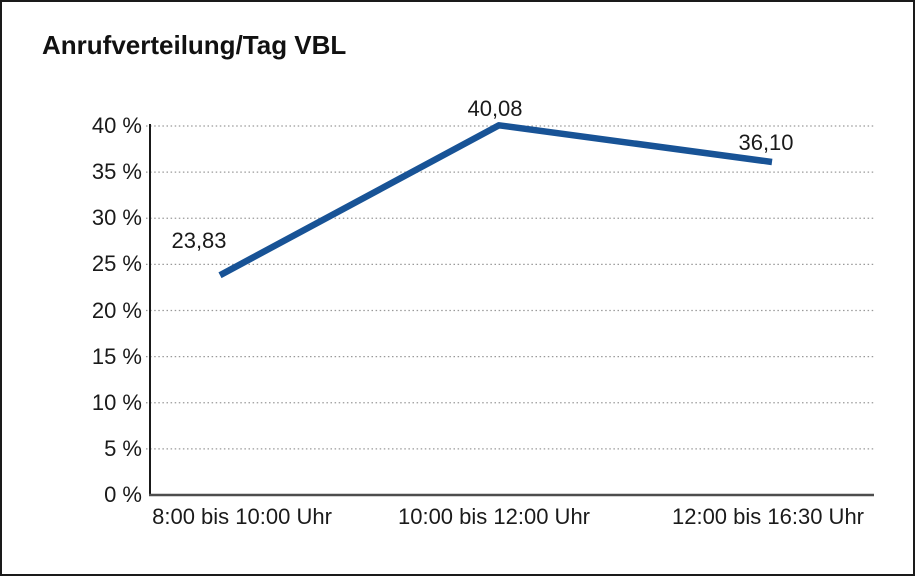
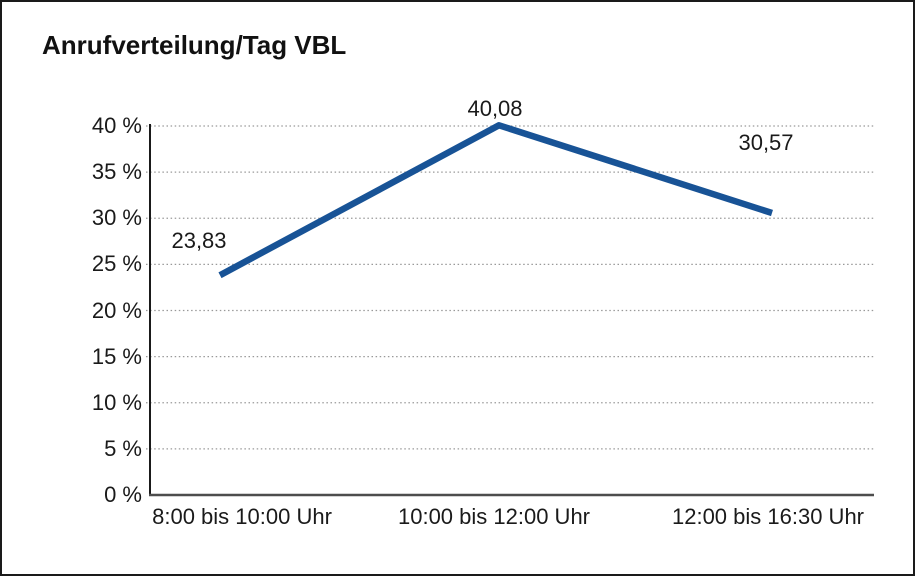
12:00 bis 16:30 Uhr: 36,10 -> 30,57
